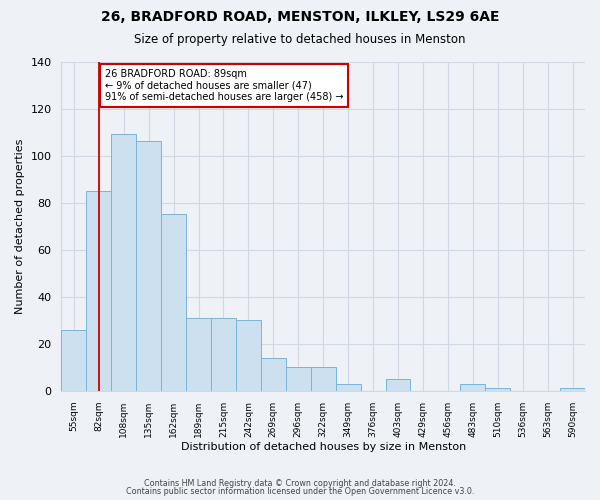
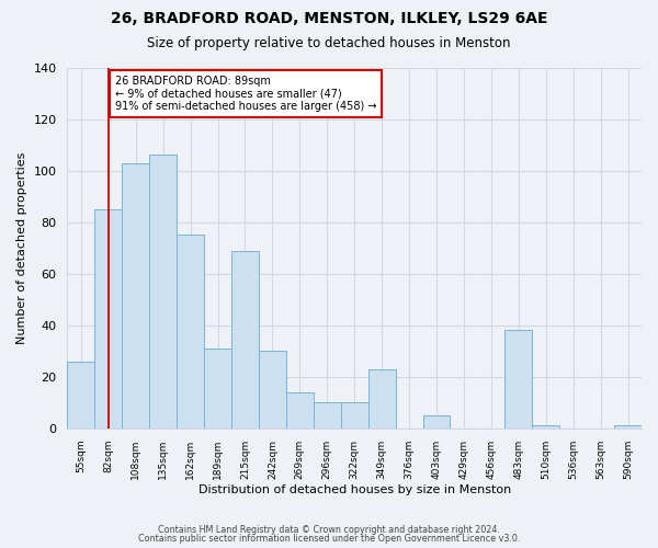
108sqm: 109 -> 103
215sqm: 31 -> 69
349sqm: 3 -> 23
483sqm: 3 -> 38
